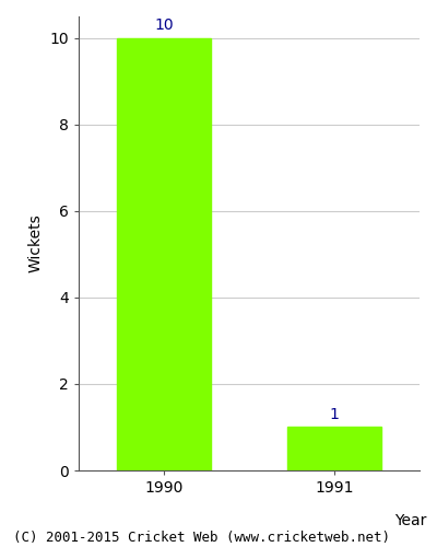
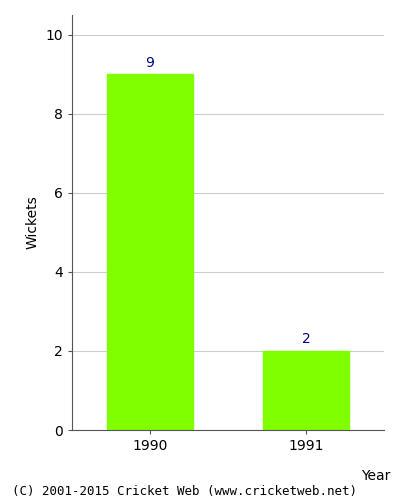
1990: 10 -> 9
1991: 1 -> 2
